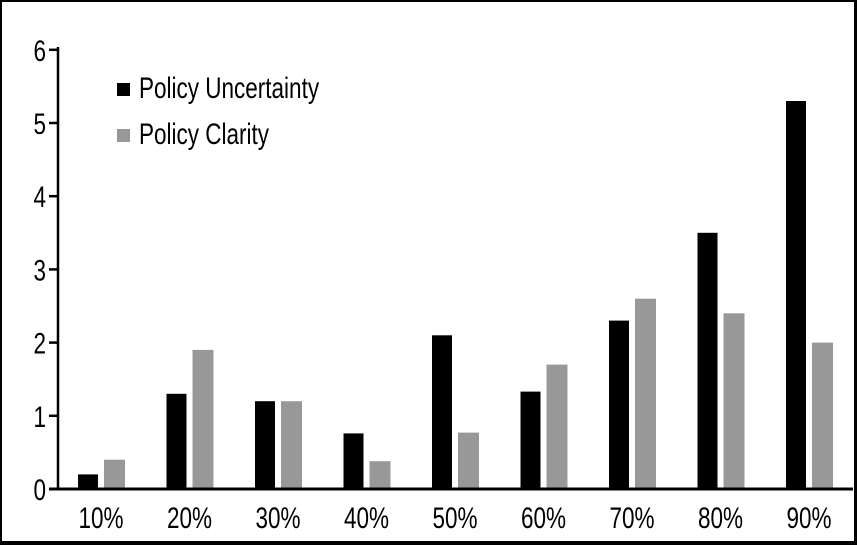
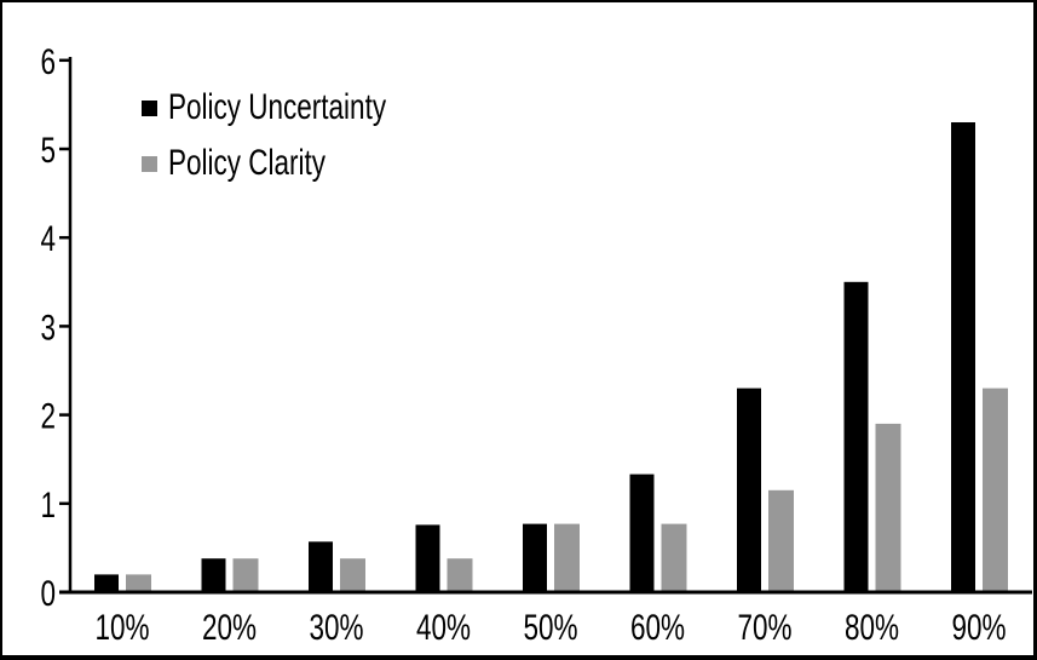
Policy Clarity/10%: 0.4 -> 0.2
Policy Uncertainty/20%: 1.3 -> 0.4
Policy Clarity/20%: 1.9 -> 0.4
Policy Uncertainty/30%: 1.2 -> 0.6
Policy Clarity/30%: 1.2 -> 0.4
Policy Uncertainty/50%: 2.1 -> 0.8
Policy Clarity/60%: 1.7 -> 0.8
Policy Clarity/70%: 2.6 -> 1.1
Policy Clarity/80%: 2.4 -> 1.9
Policy Clarity/90%: 2.0 -> 2.3
